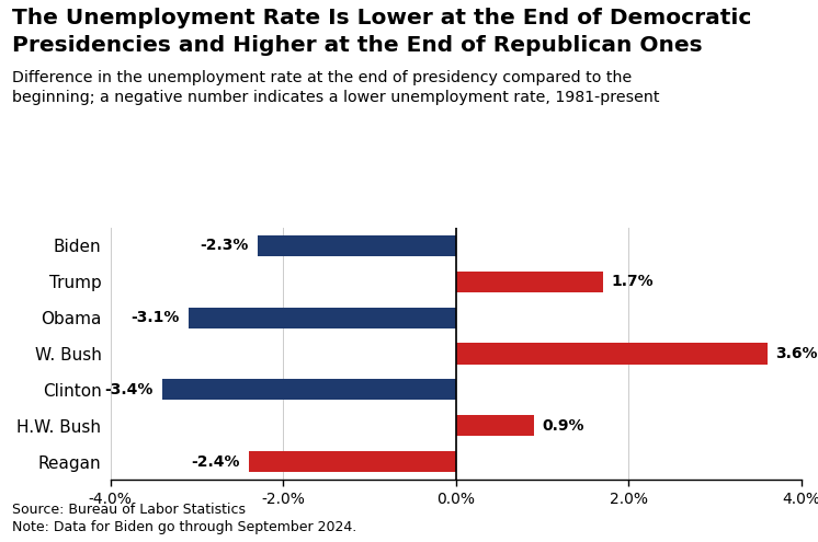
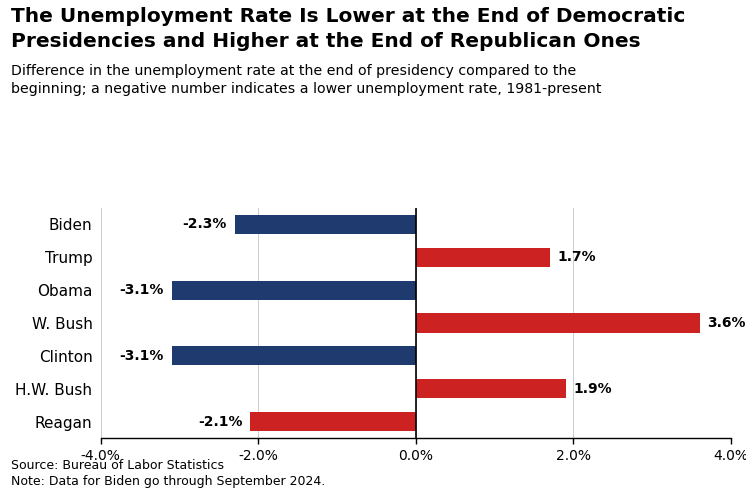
Clinton: -3.4% -> -3.1%
H.W. Bush: 0.9% -> 1.9%
Reagan: -2.4% -> -2.1%
